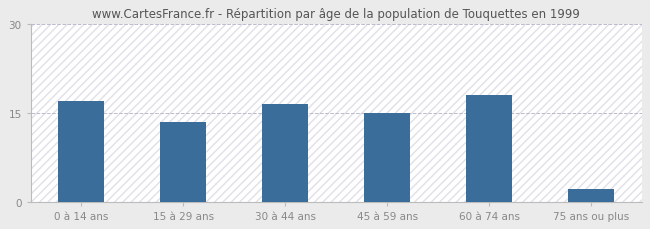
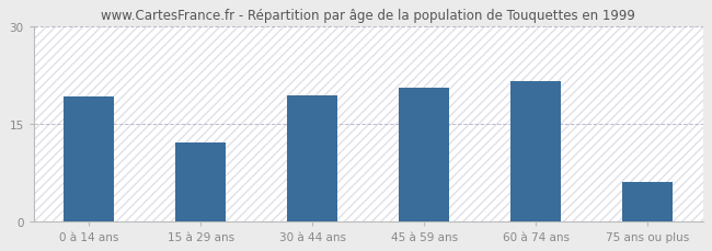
0 à 14 ans: 17.0 -> 19.2
15 à 29 ans: 13.5 -> 12.2
30 à 44 ans: 16.5 -> 19.4
45 à 59 ans: 15.0 -> 20.6
60 à 74 ans: 18.0 -> 21.6
75 ans ou plus: 2.2 -> 6.0
